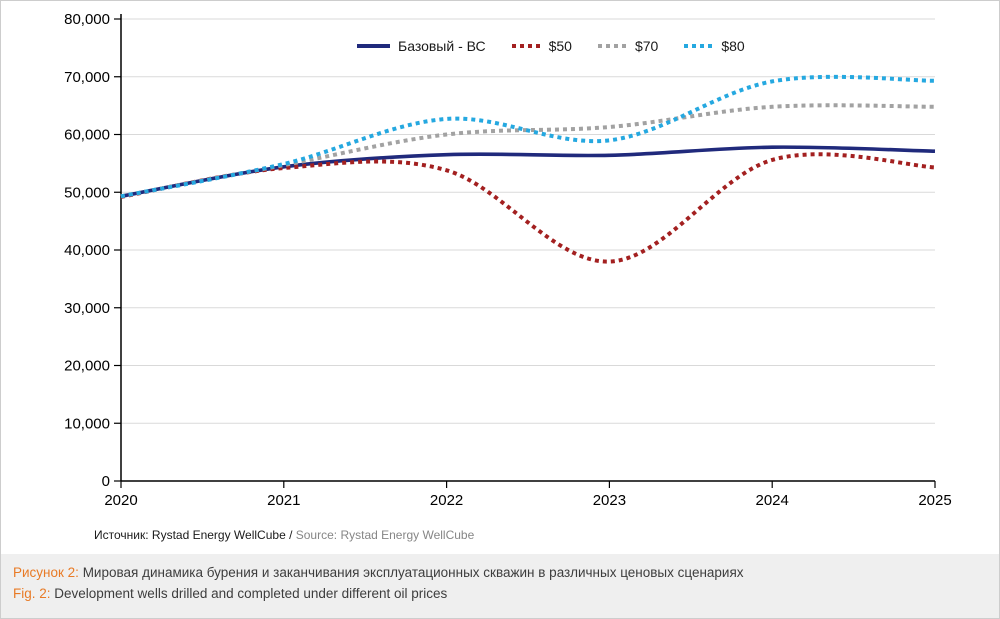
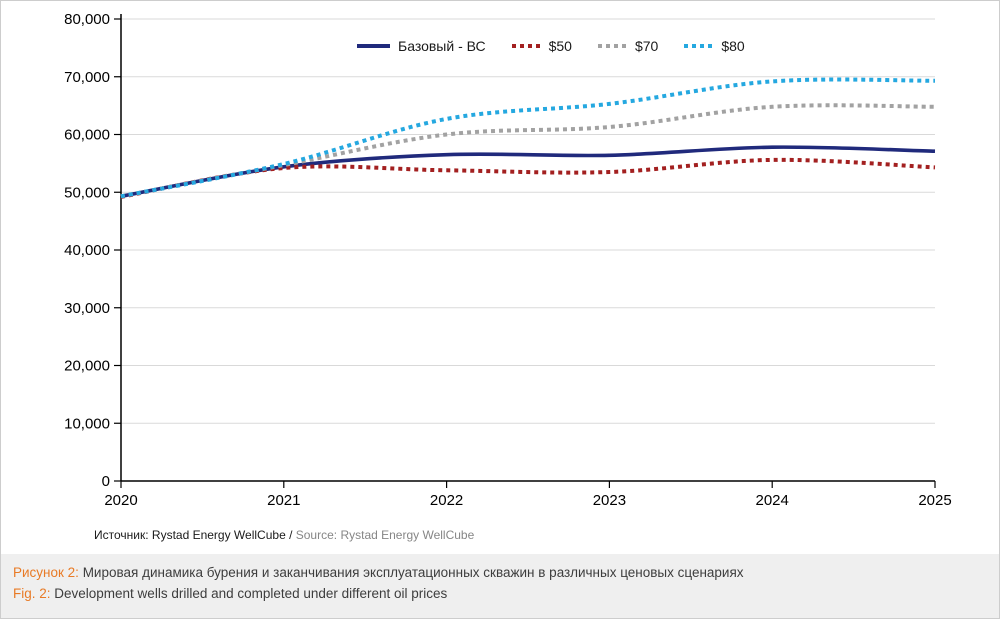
$50/2023: 38000 -> 54000
$80/2023: 59000 -> 65000
